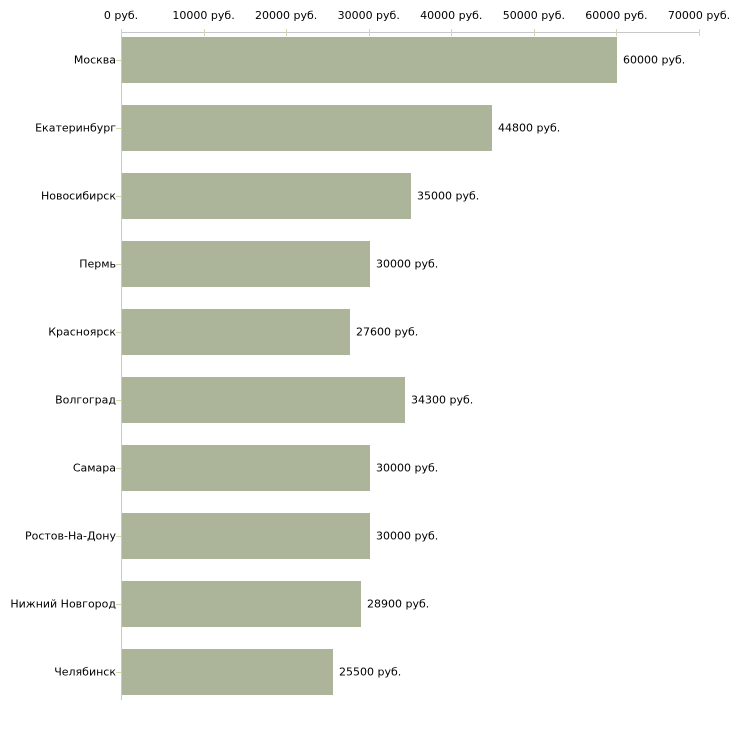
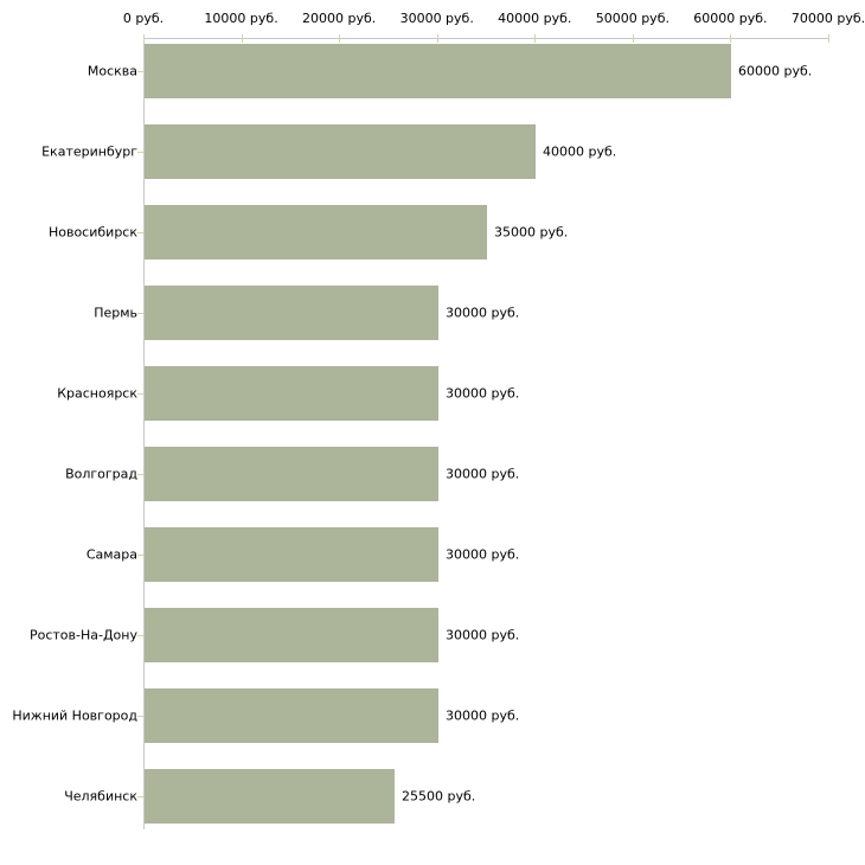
Екатеринбург: 44800 -> 40000
Красноярск: 27600 -> 30000
Волгоград: 34300 -> 30000
Нижний Новгород: 28900 -> 30000
